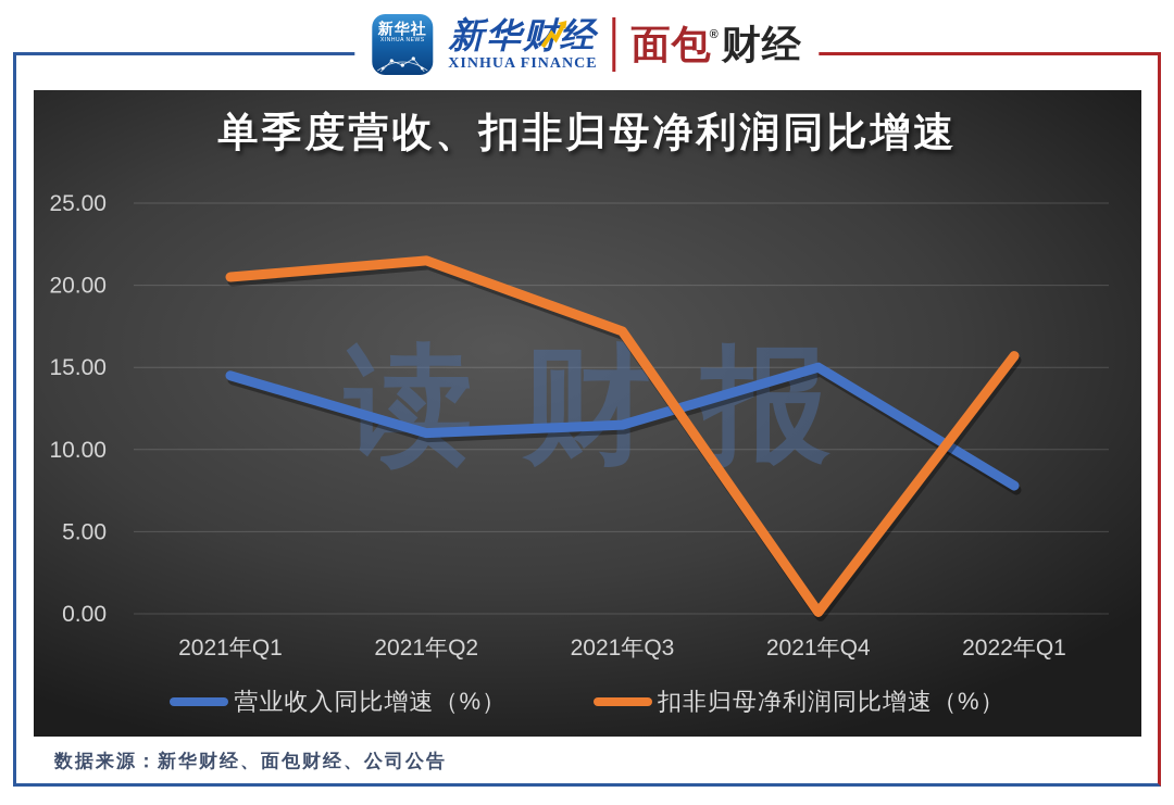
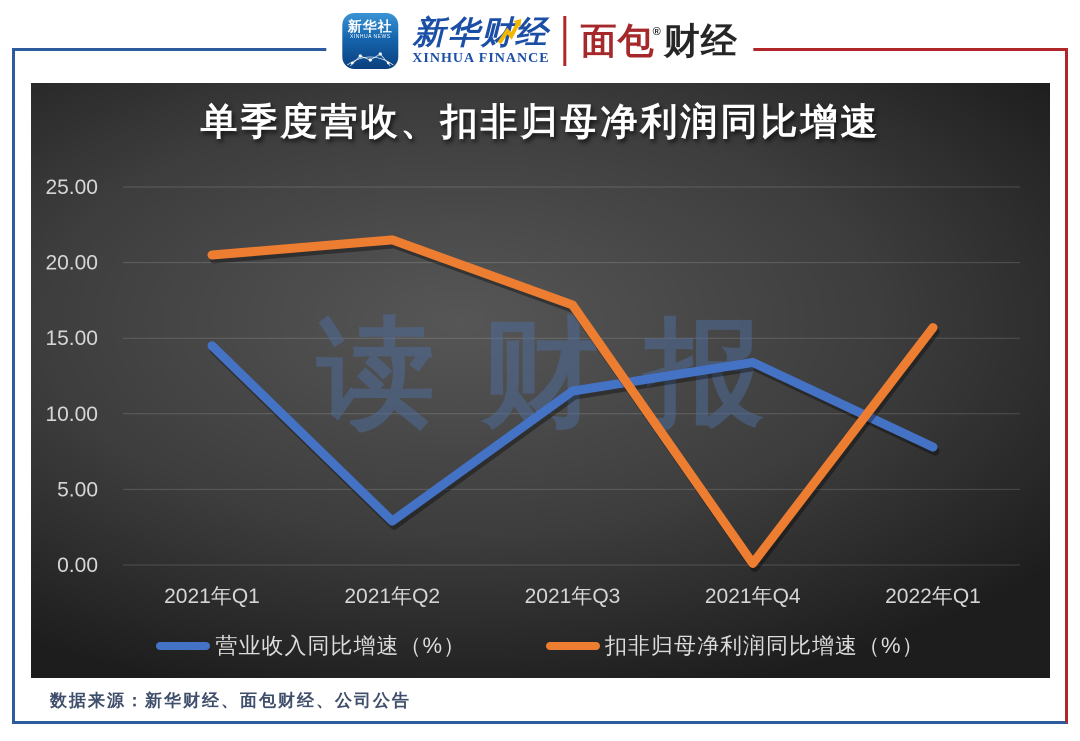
营业收入同比增速（%）/2021年Q2: 11.0 -> 2.9
营业收入同比增速（%）/2021年Q4: 15.0 -> 13.4
